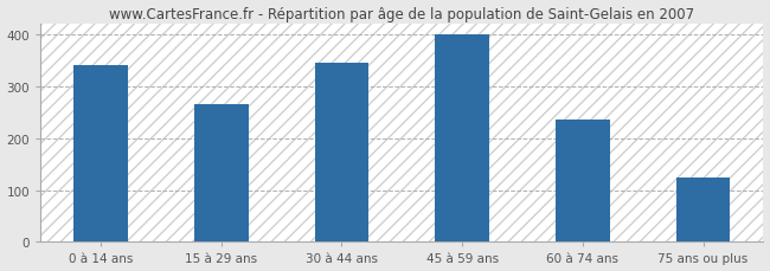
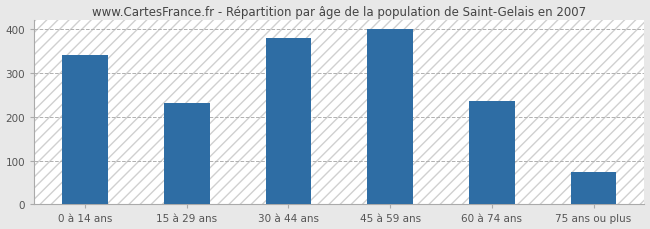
15 à 29 ans: 265 -> 230
30 à 44 ans: 345 -> 380
75 ans ou plus: 125 -> 75
